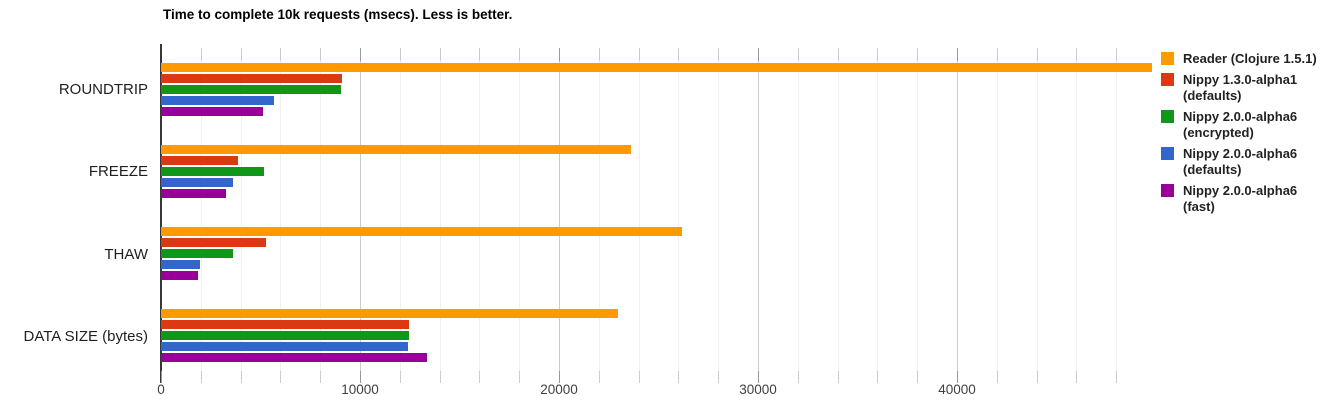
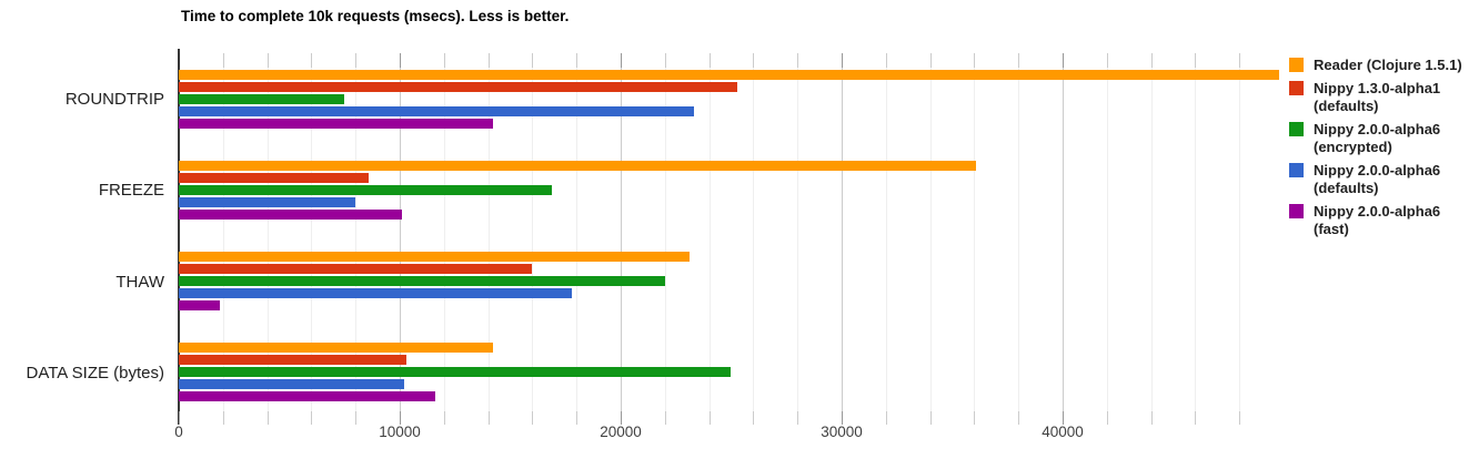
Nippy 1.3.0-alpha1 (defaults)/ROUNDTRIP: 9100 -> 25300
Nippy 2.0.0-alpha6 (encrypted)/ROUNDTRIP: 9000 -> 7500
Nippy 2.0.0-alpha6 (defaults)/ROUNDTRIP: 5700 -> 23300
Nippy 2.0.0-alpha6 (fast)/ROUNDTRIP: 5200 -> 14200
Reader (Clojure 1.5.1)/FREEZE: 23600 -> 36100
Nippy 1.3.0-alpha1 (defaults)/FREEZE: 3800 -> 8600
Nippy 2.0.0-alpha6 (encrypted)/FREEZE: 5200 -> 16900
Nippy 2.0.0-alpha6 (defaults)/FREEZE: 3600 -> 8000
Nippy 2.0.0-alpha6 (fast)/FREEZE: 3200 -> 10100
Reader (Clojure 1.5.1)/THAW: 26200 -> 23100
Nippy 1.3.0-alpha1 (defaults)/THAW: 5300 -> 16000
Nippy 2.0.0-alpha6 (encrypted)/THAW: 3600 -> 22000
Nippy 2.0.0-alpha6 (defaults)/THAW: 2000 -> 17800
Reader (Clojure 1.5.1)/DATA SIZE (bytes): 23000 -> 14200
Nippy 1.3.0-alpha1 (defaults)/DATA SIZE (bytes): 12400 -> 10300
Nippy 2.0.0-alpha6 (encrypted)/DATA SIZE (bytes): 12500 -> 25000
Nippy 2.0.0-alpha6 (defaults)/DATA SIZE (bytes): 12400 -> 10200
Nippy 2.0.0-alpha6 (fast)/DATA SIZE (bytes): 13400 -> 11600
